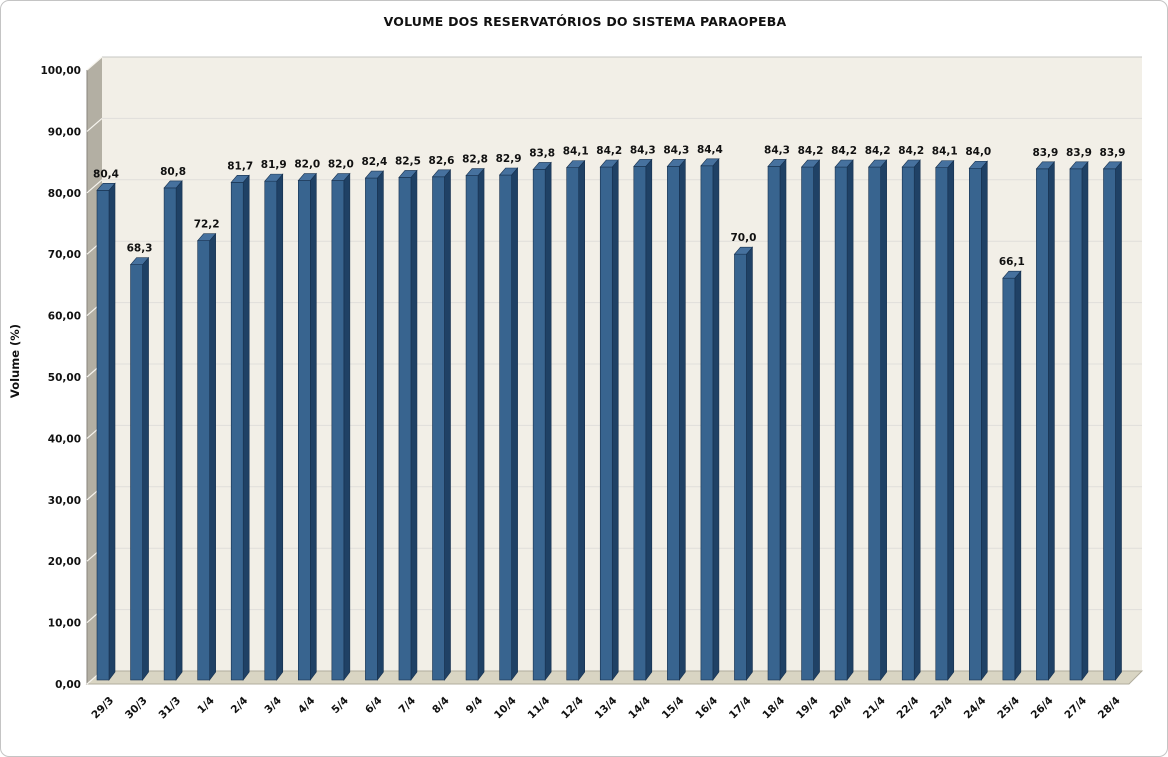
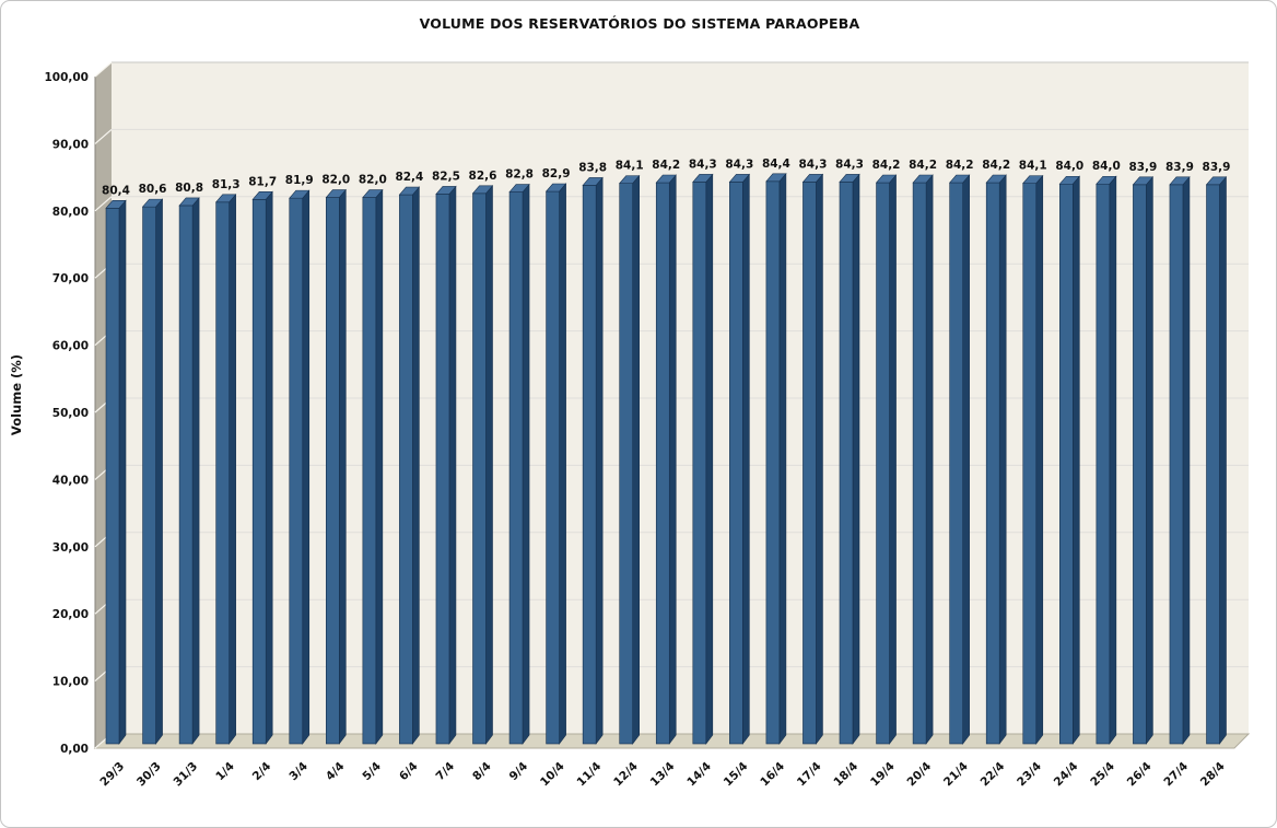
30/3: 68,3 -> 80,6
1/4: 72,2 -> 81,3
17/4: 70,0 -> 84,3
25/4: 66,1 -> 84,0
